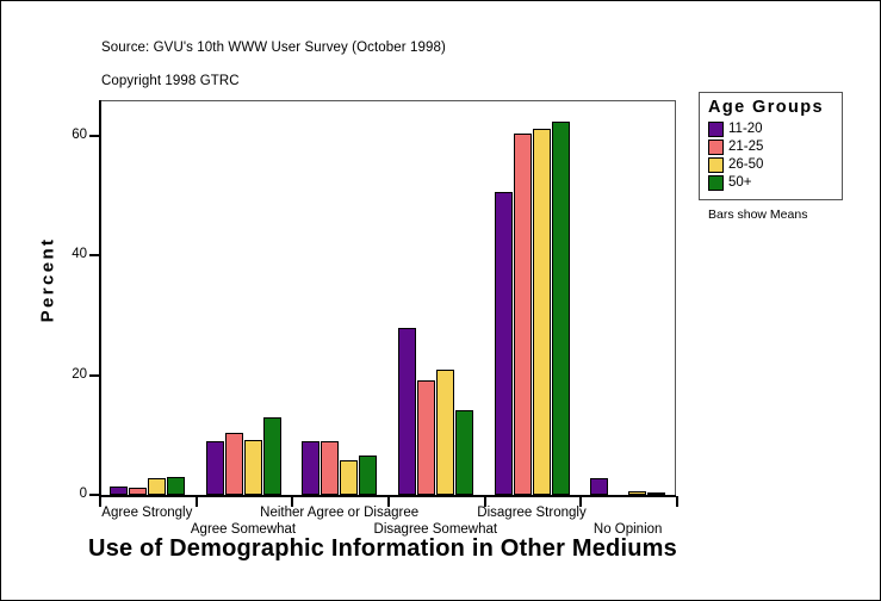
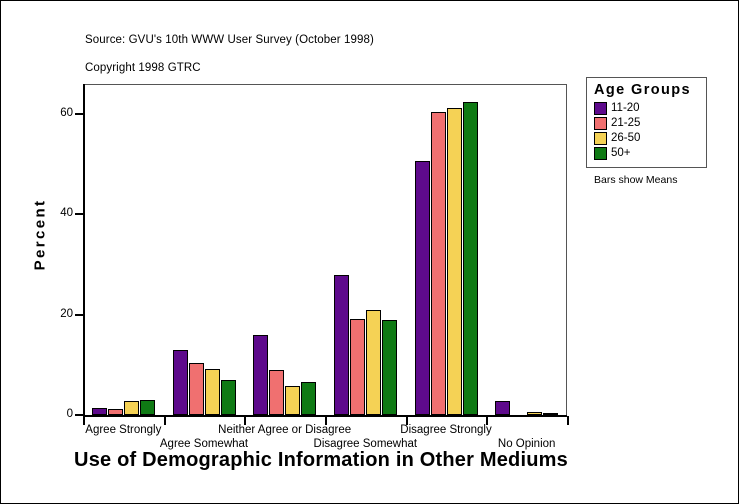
11-20/Agree Somewhat: 9 -> 13
50+/Agree Somewhat: 13 -> 7
11-20/Neither Agree or Disagree: 9 -> 16
50+/Disagree Somewhat: 14 -> 19
